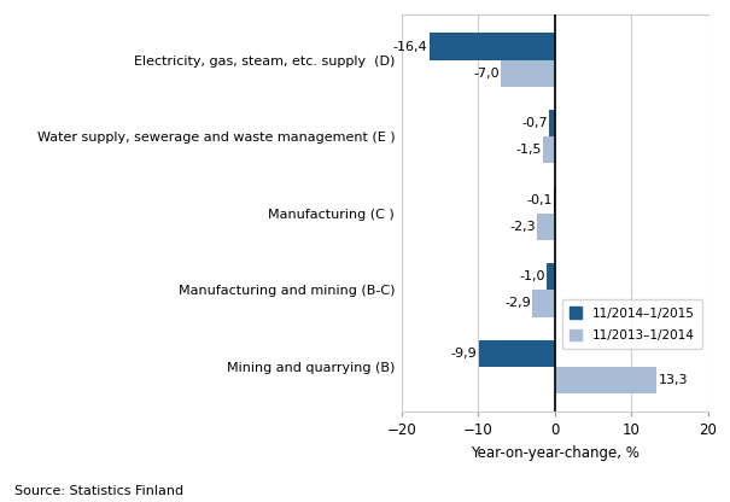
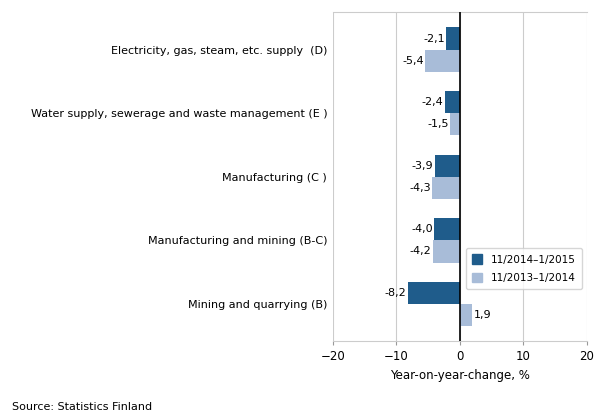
11/2014–1/2015/Electricity, gas, steam, etc. supply (D): -16,4 -> -2,1
11/2013–1/2014/Electricity, gas, steam, etc. supply (D): -7,0 -> -5,4
11/2014–1/2015/Water supply, sewerage and waste management (E ): -0,7 -> -2,4
11/2014–1/2015/Manufacturing (C ): -0,1 -> -3,9
11/2013–1/2014/Manufacturing (C ): -2,3 -> -4,3
11/2014–1/2015/Manufacturing and mining (B-C): -1,0 -> -4,0
11/2013–1/2014/Manufacturing and mining (B-C): -2,9 -> -4,2
11/2014–1/2015/Mining and quarrying (B): -9,9 -> -8,2
11/2013–1/2014/Mining and quarrying (B): 13,3 -> 1,9
